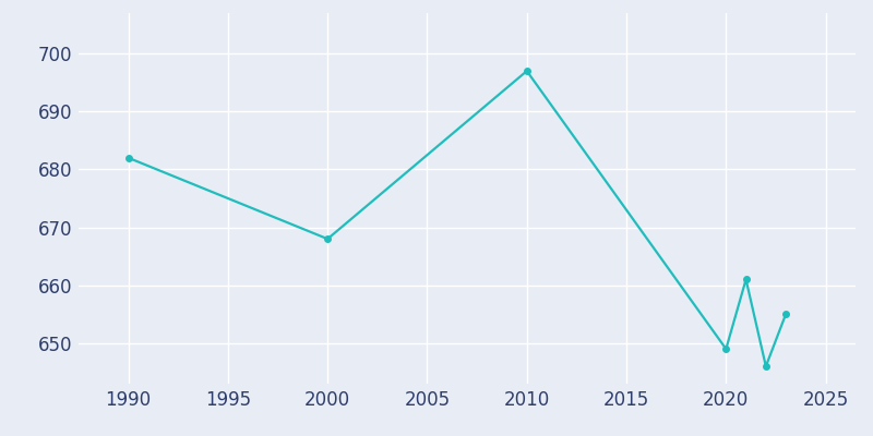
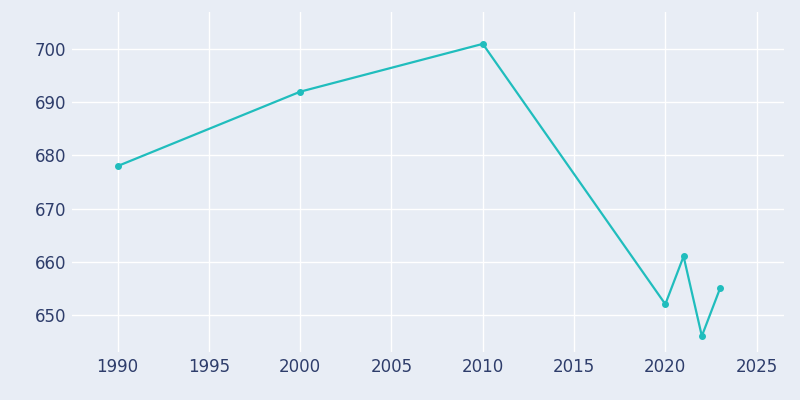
1990: 682 -> 678
2000: 668 -> 692
2010: 697 -> 701
2020: 649 -> 652
